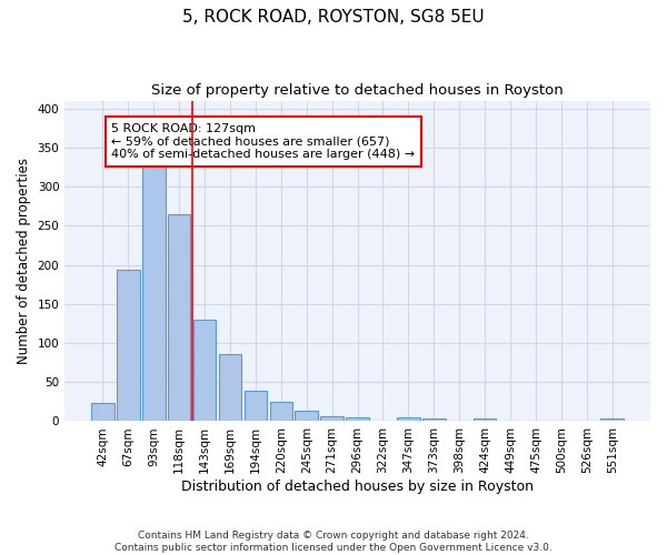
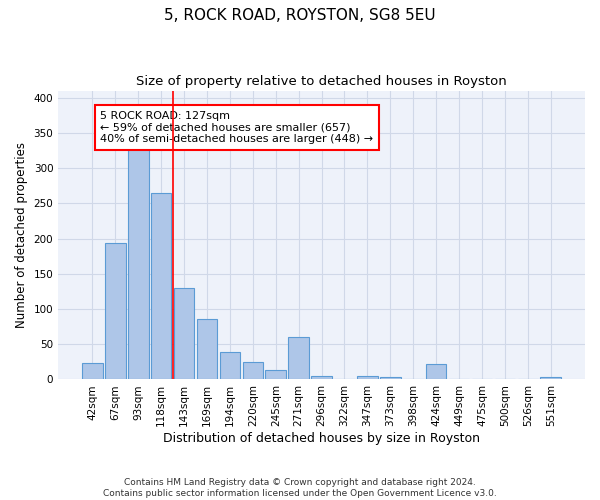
271sqm: 7 -> 60
424sqm: 4 -> 22
